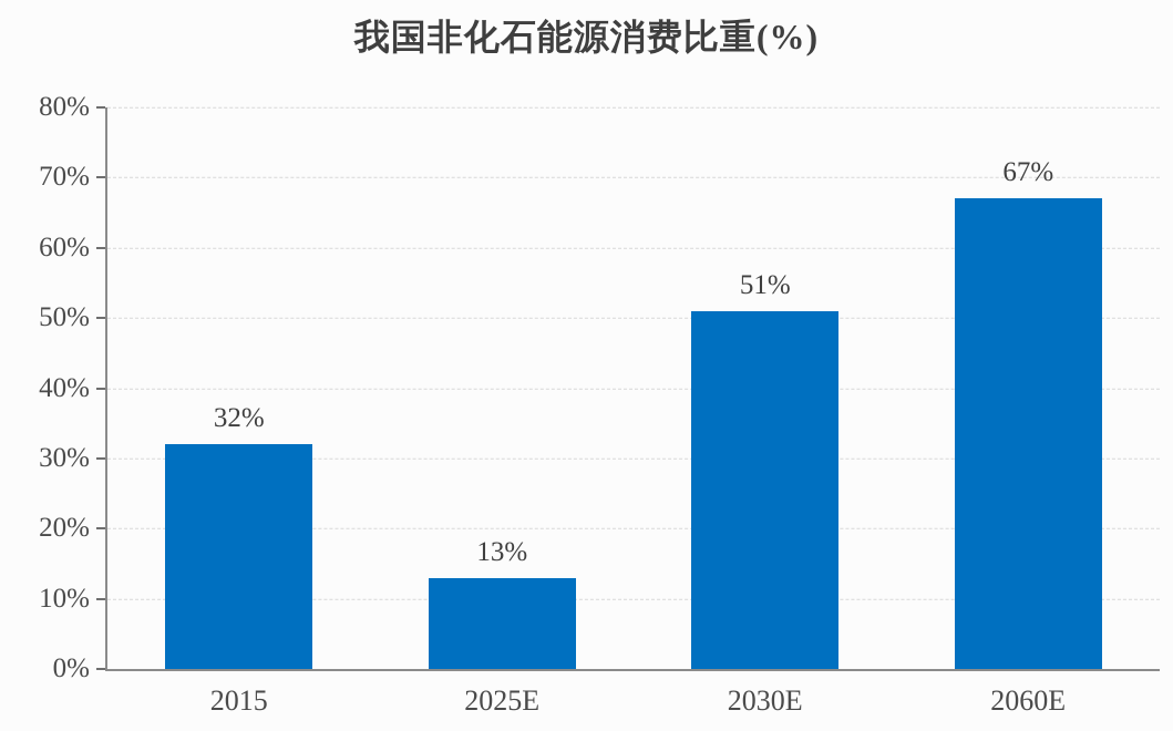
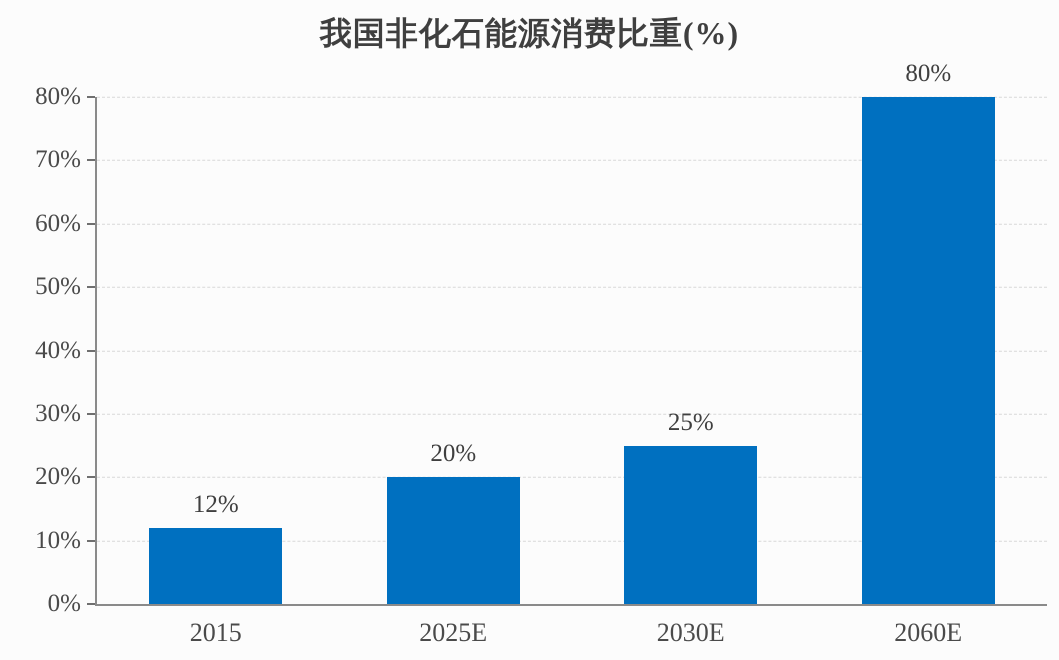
2015: 32% -> 12%
2025E: 13% -> 20%
2030E: 51% -> 25%
2060E: 67% -> 80%
